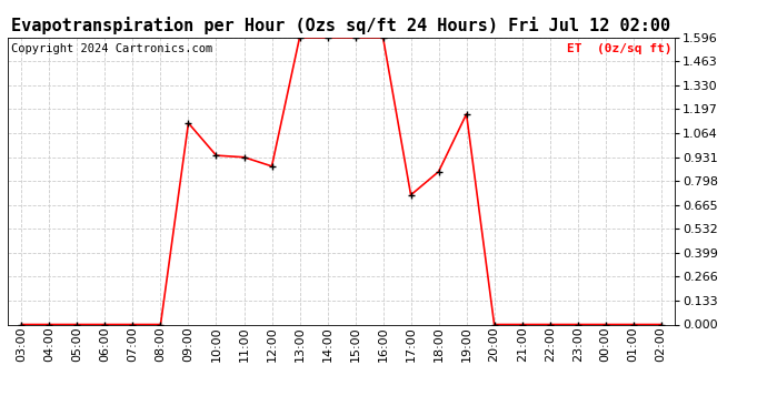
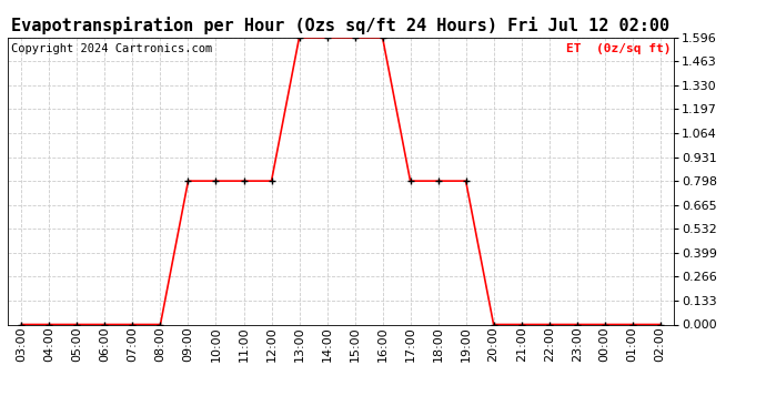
09:00: 1.12 -> 0.80
10:00: 0.94 -> 0.80
11:00: 0.93 -> 0.80
12:00: 0.88 -> 0.80
17:00: 0.72 -> 0.80
18:00: 0.85 -> 0.80
19:00: 1.17 -> 0.80
